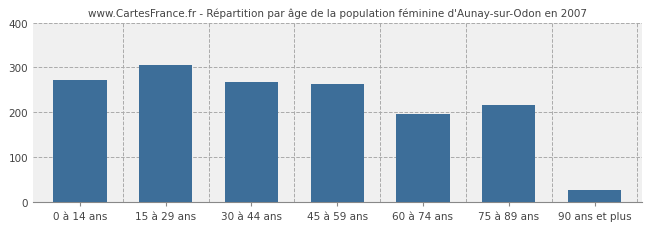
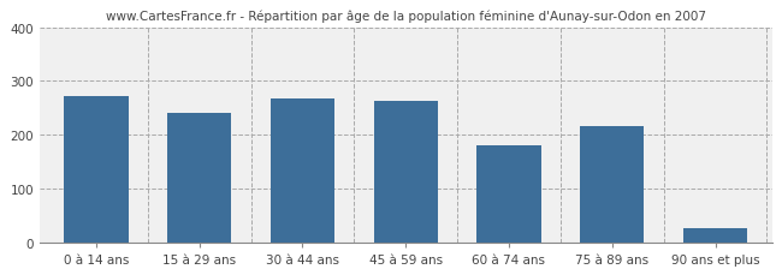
15 à 29 ans: 306 -> 240
60 à 74 ans: 196 -> 180
